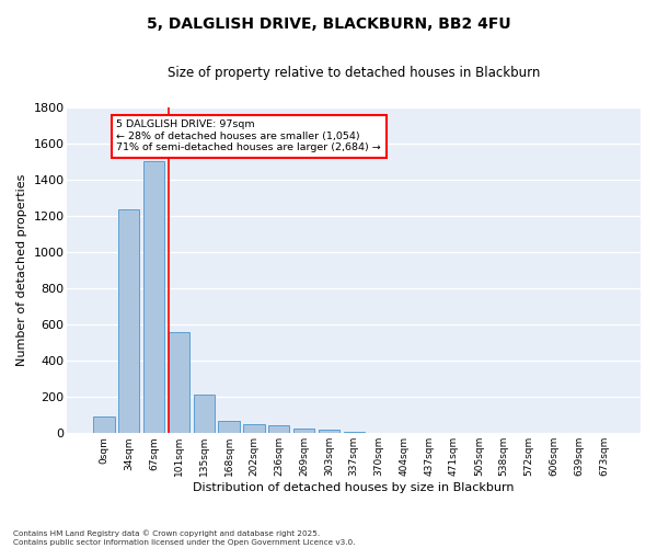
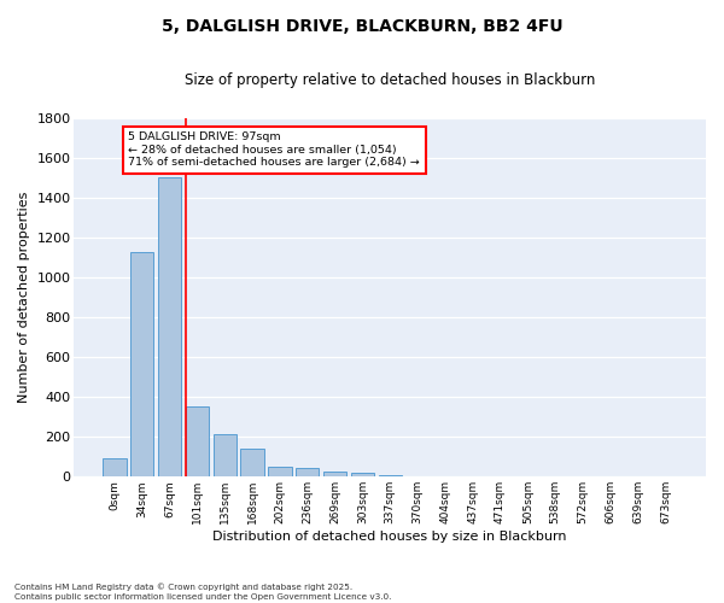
34sqm: 1240 -> 1130
101sqm: 560 -> 350
168sqm: 70 -> 140
